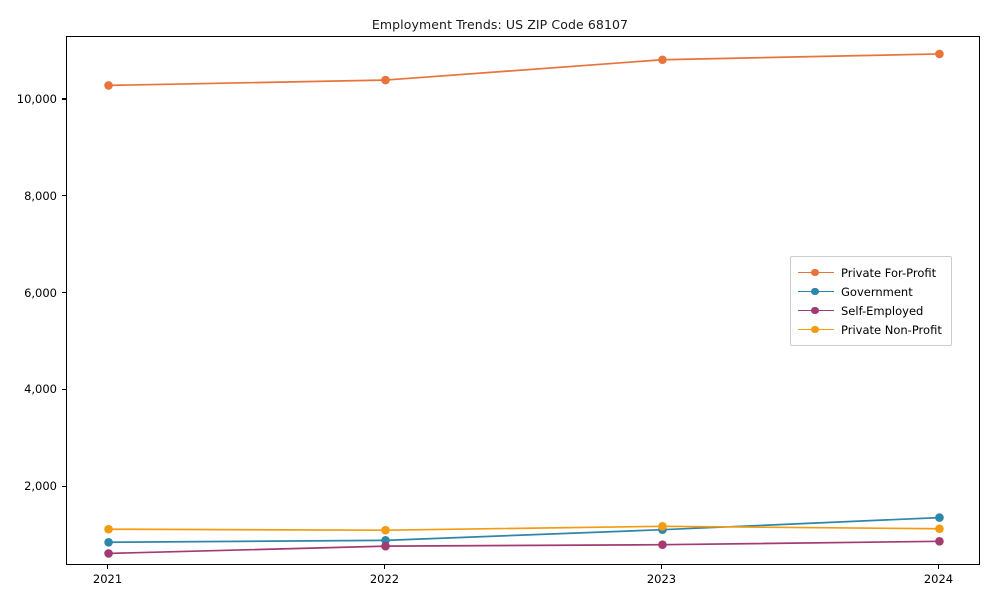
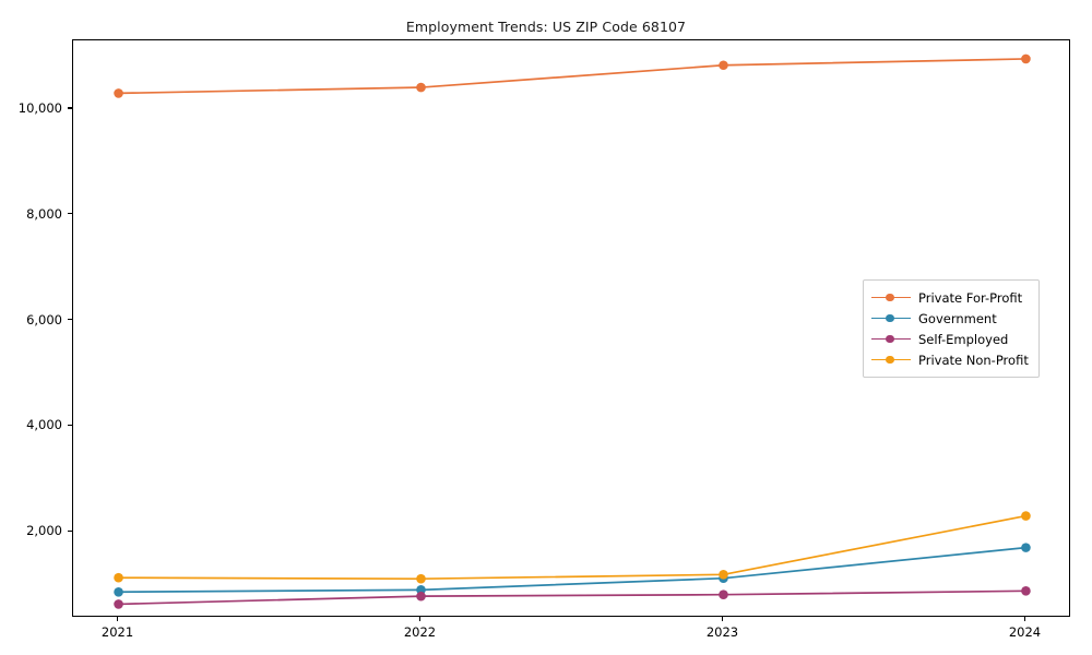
Government/2024: 1400 -> 1700
Private Non-Profit/2024: 1100 -> 2300
